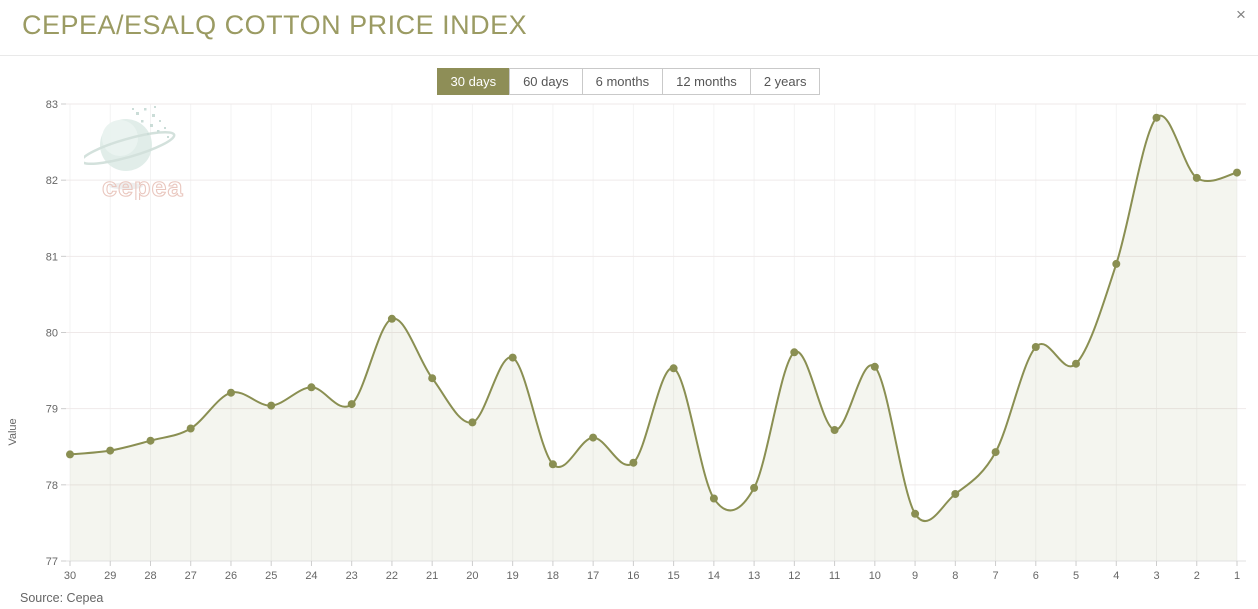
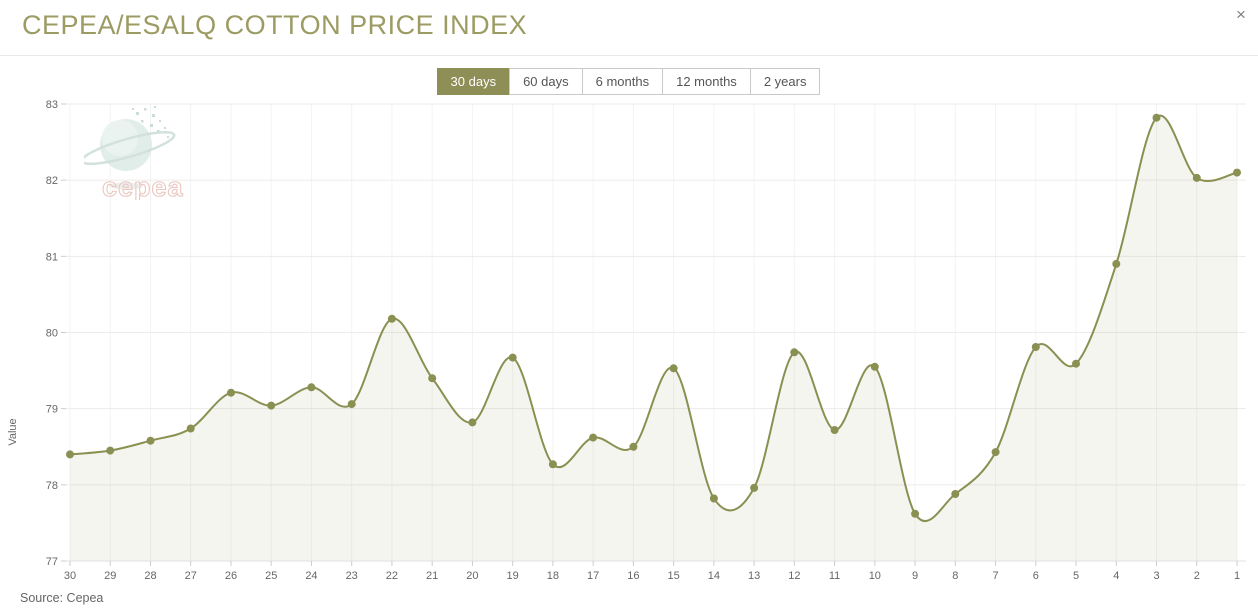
16: 78.3 -> 78.5
